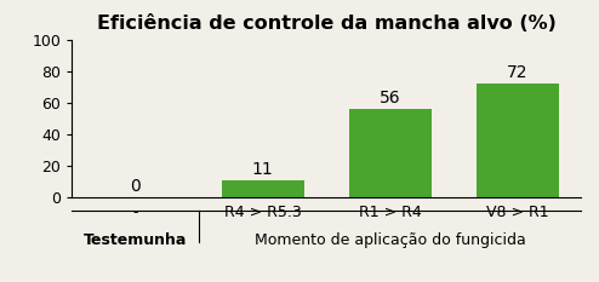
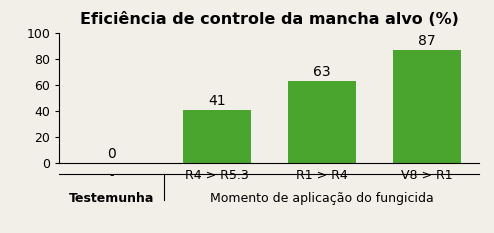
R4 > R5.3: 11 -> 41
R1 > R4: 56 -> 63
V8 > R1: 72 -> 87
